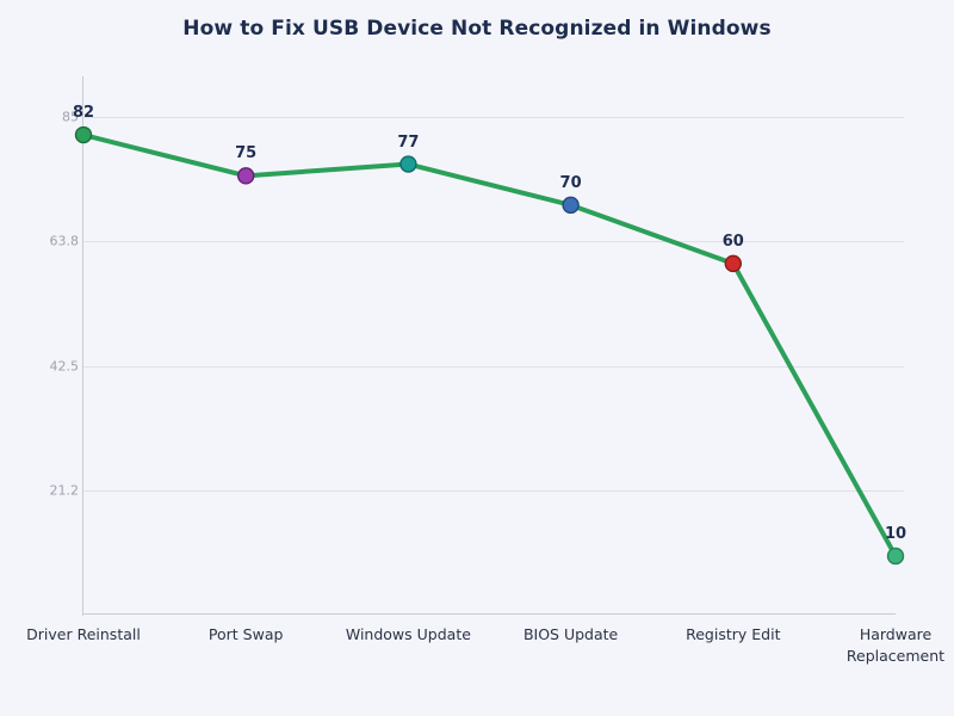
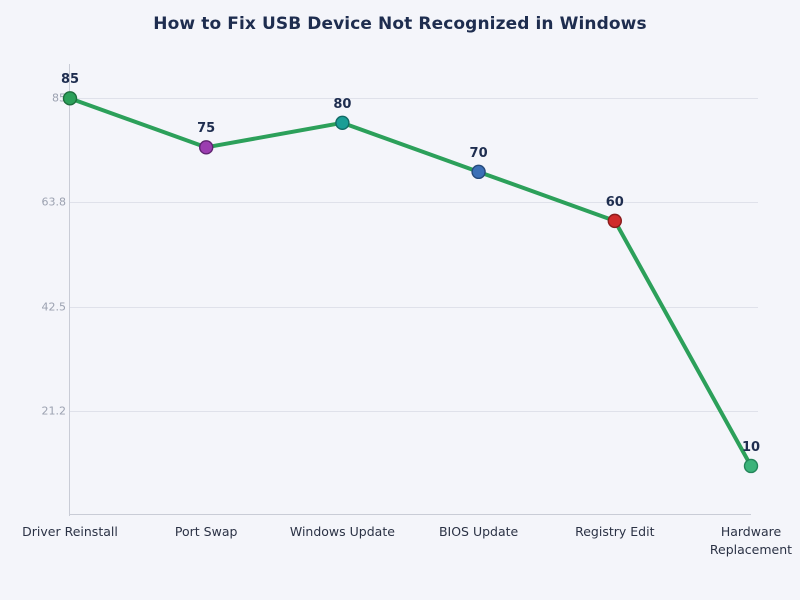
Driver Reinstall: 82 -> 85
Windows Update: 77 -> 80
